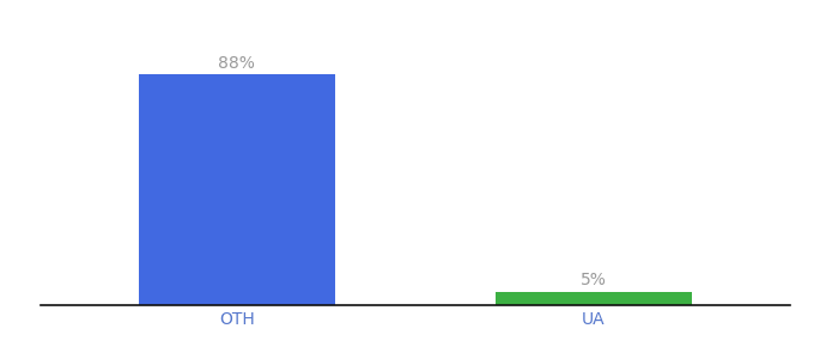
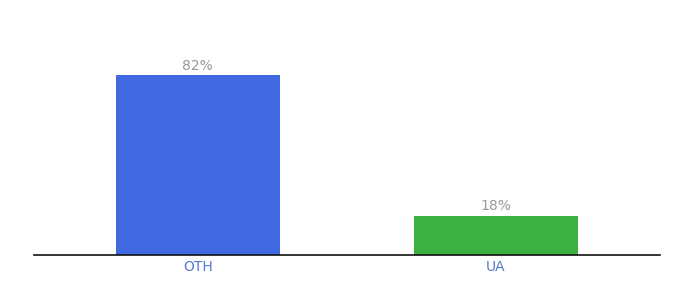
OTH: 88% -> 82%
UA: 5% -> 18%
